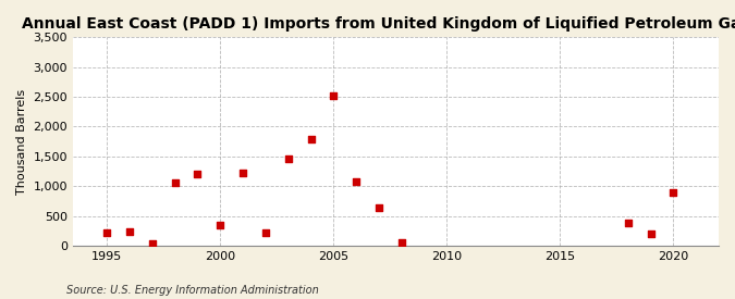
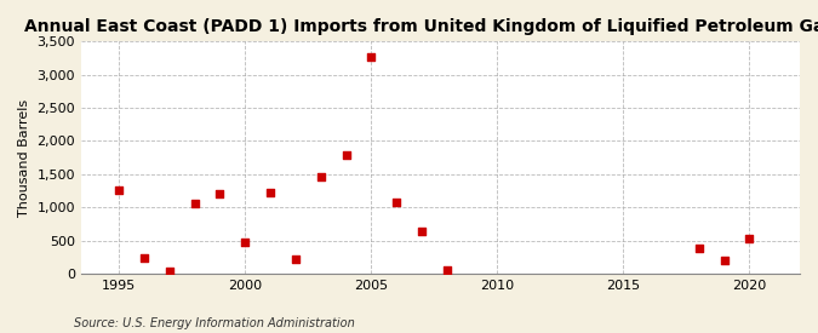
1995: 220 -> 1,250
2000: 340 -> 480
2005: 2,520 -> 3,270
2020: 900 -> 540
